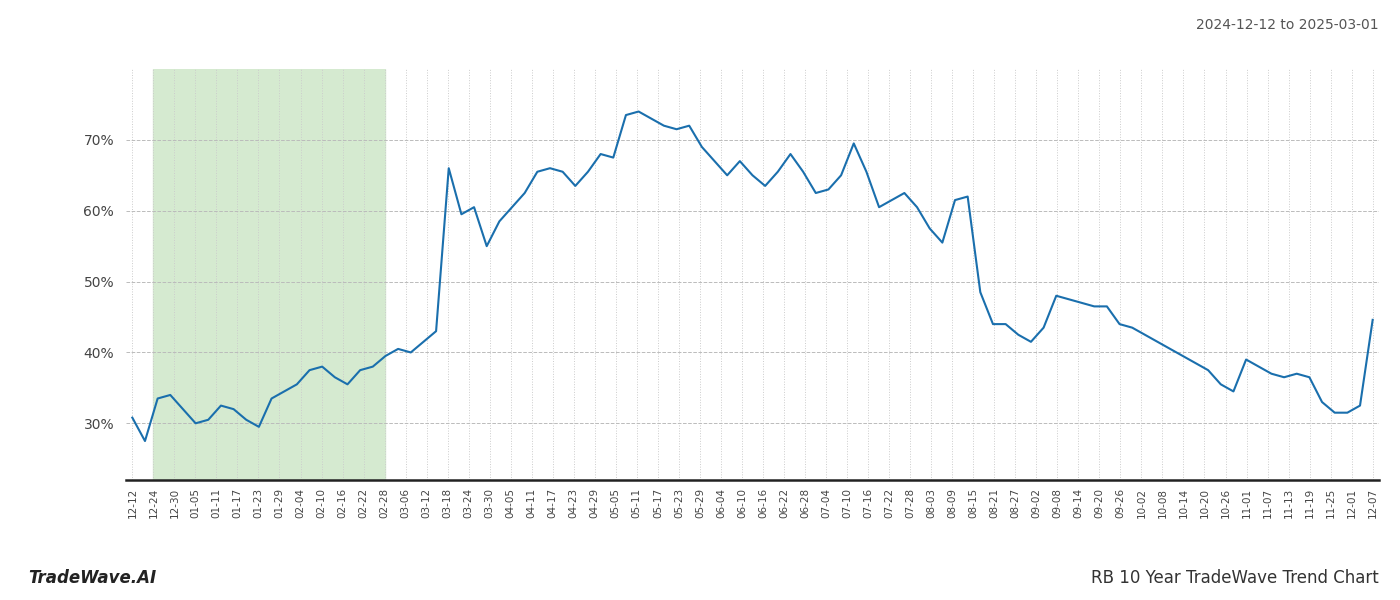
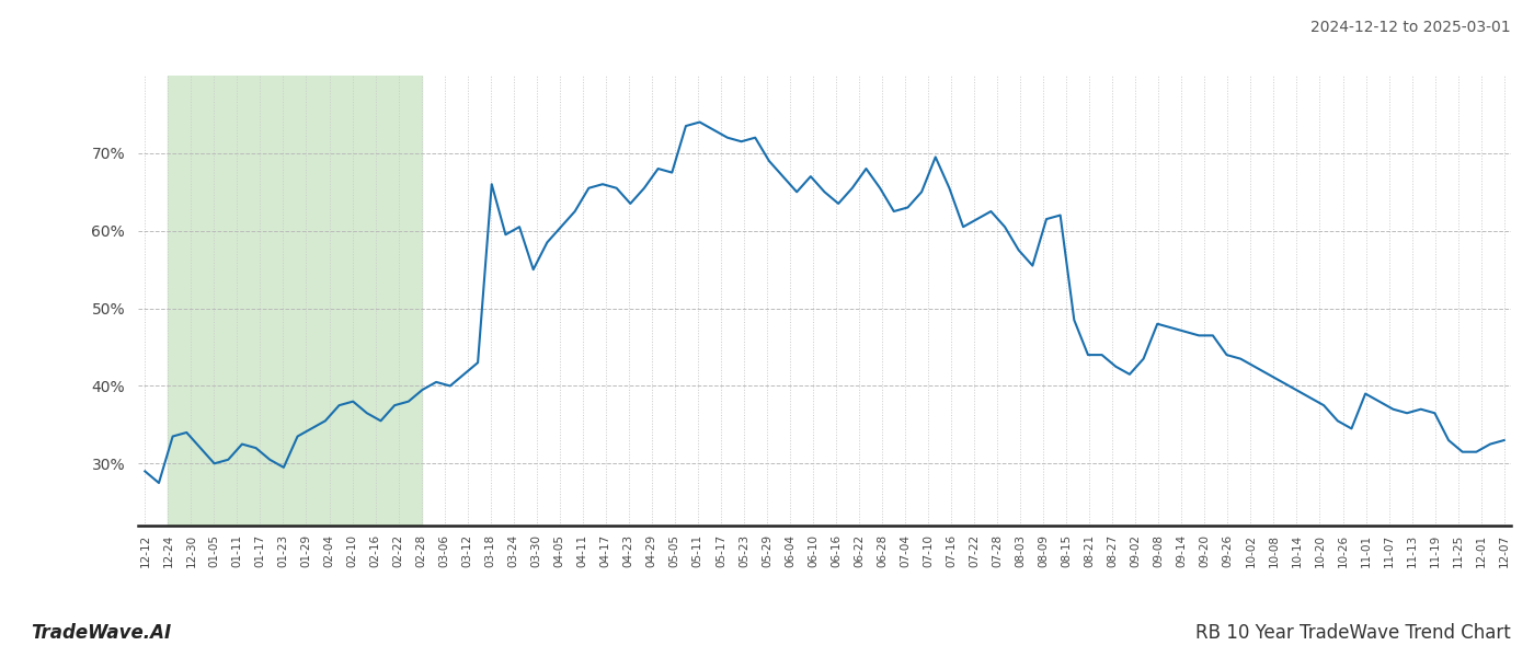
12-12: 30.8% -> 29.0%
12-07: 44.6% -> 33.0%
